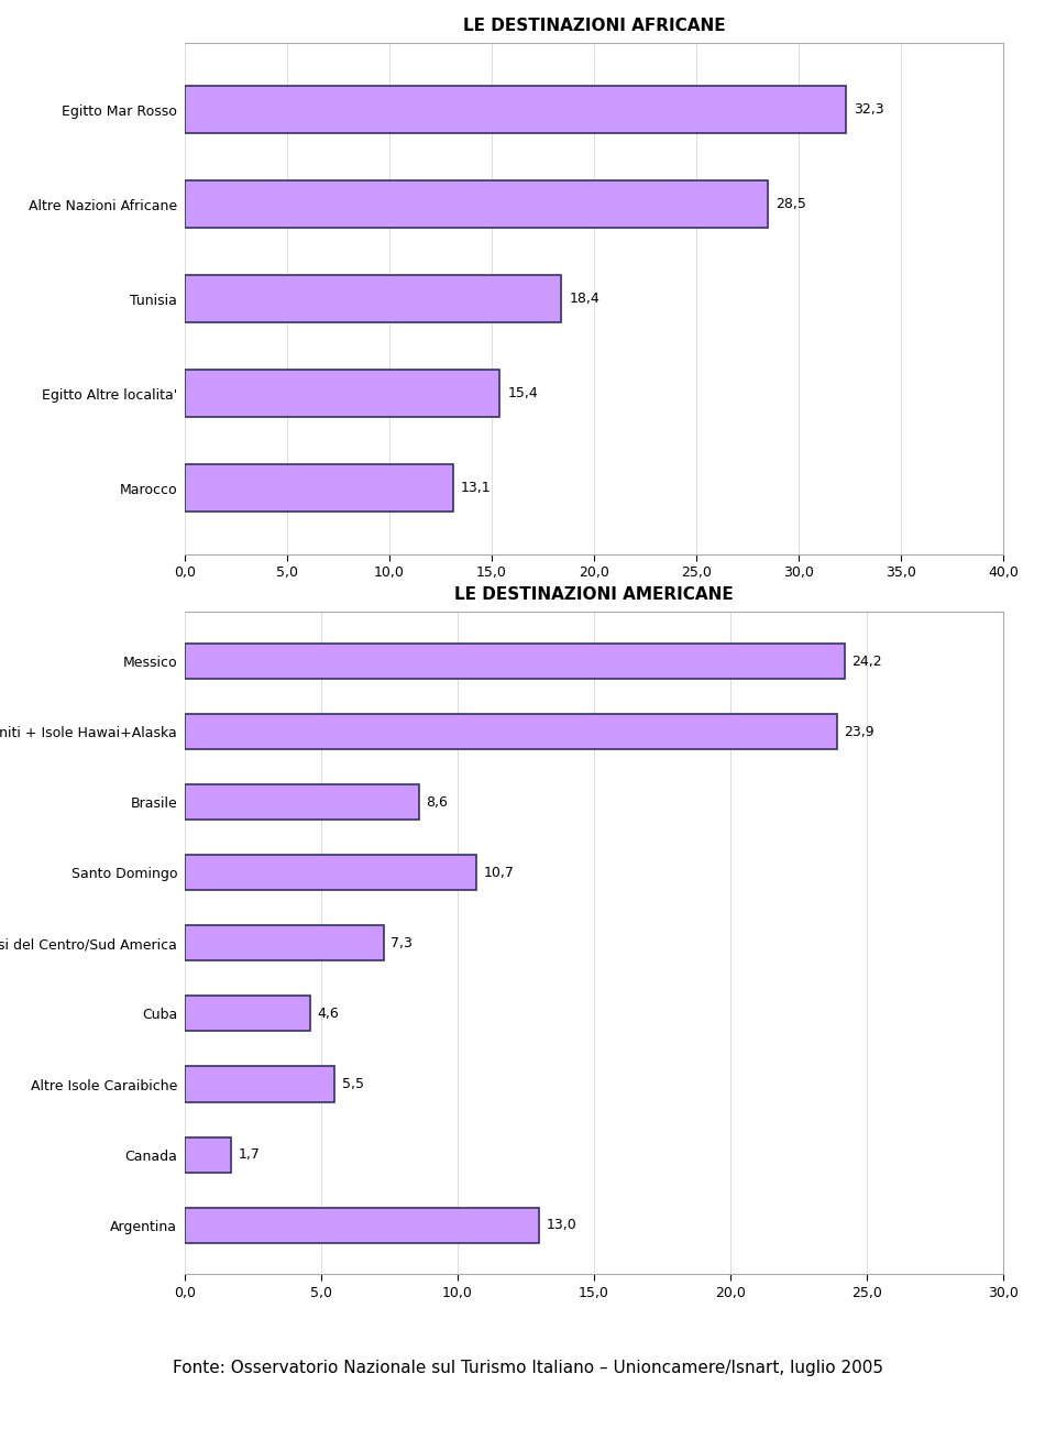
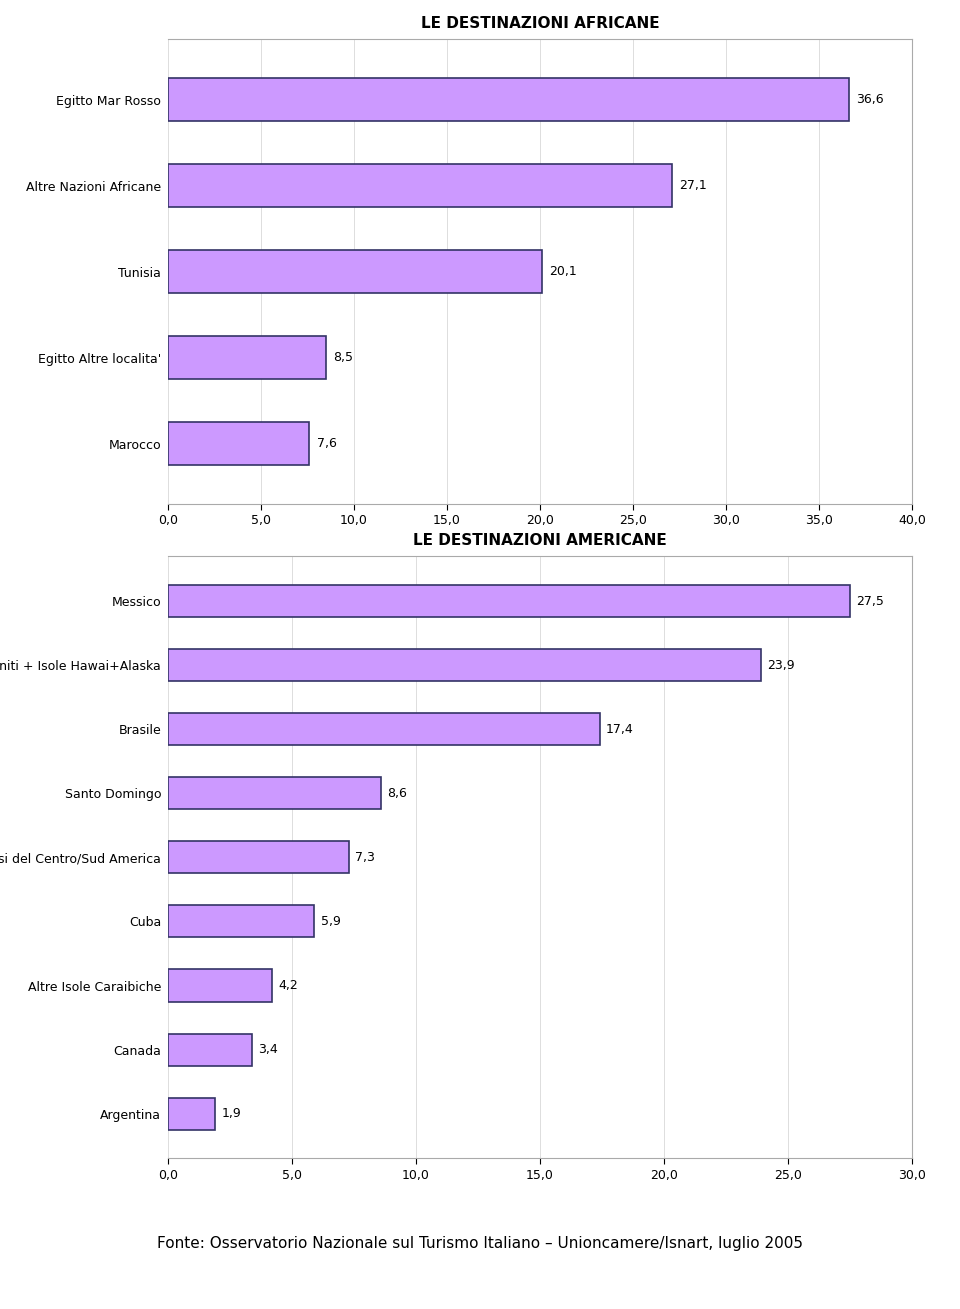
LE DESTINAZIONI AFRICANE/Egitto Mar Rosso: 32,3 -> 36,6
LE DESTINAZIONI AFRICANE/Altre Nazioni Africane: 28,5 -> 27,1
LE DESTINAZIONI AFRICANE/Tunisia: 18,4 -> 20,1
LE DESTINAZIONI AFRICANE/Egitto Altre localita': 15,4 -> 8,5
LE DESTINAZIONI AFRICANE/Marocco: 13,1 -> 7,6
LE DESTINAZIONI AMERICANE/Messico: 24,2 -> 27,5
LE DESTINAZIONI AMERICANE/Brasile: 8,6 -> 17,4
LE DESTINAZIONI AMERICANE/Santo Domingo: 10,7 -> 8,6
LE DESTINAZIONI AMERICANE/Cuba: 4,6 -> 5,9
LE DESTINAZIONI AMERICANE/Altre Isole Caraibiche: 5,5 -> 4,2
LE DESTINAZIONI AMERICANE/Canada: 1,7 -> 3,4
LE DESTINAZIONI AMERICANE/Argentina: 13,0 -> 1,9
